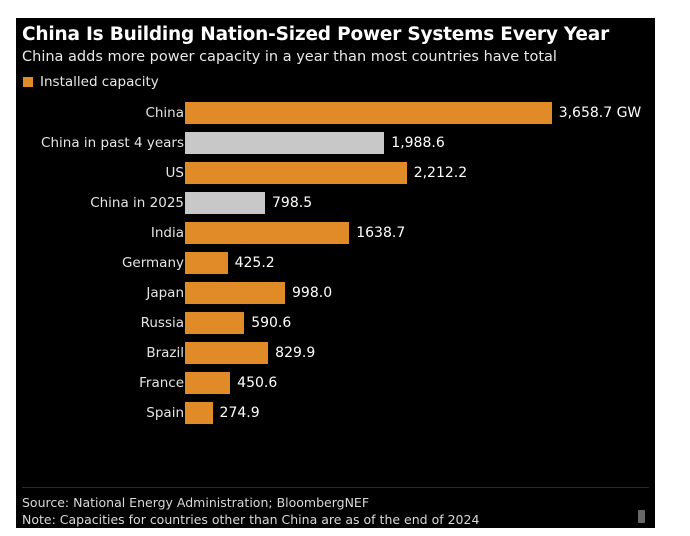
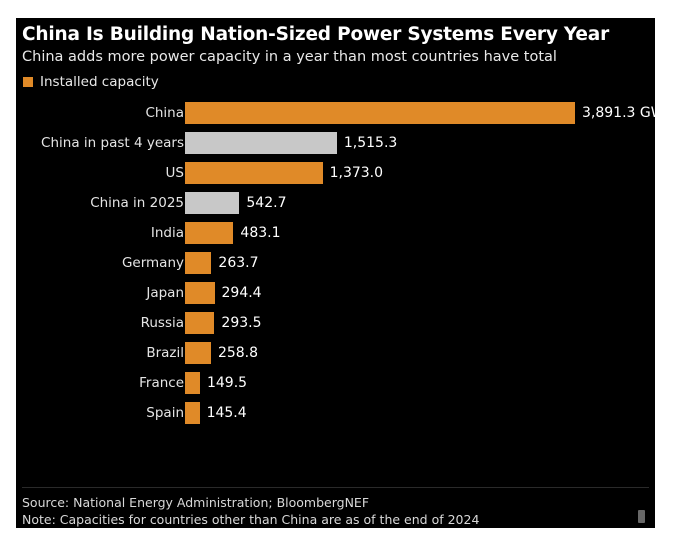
China: 3,658.7 -> 3,891.3
China in past 4 years: 1,988.6 -> 1,515.3
US: 2,212.2 -> 1,373.0
China in 2025: 798.5 -> 542.7
India: 1638.7 -> 483.1
Germany: 425.2 -> 263.7
Japan: 998.0 -> 294.4
Russia: 590.6 -> 293.5
Brazil: 829.9 -> 258.8
France: 450.6 -> 149.5
Spain: 274.9 -> 145.4
